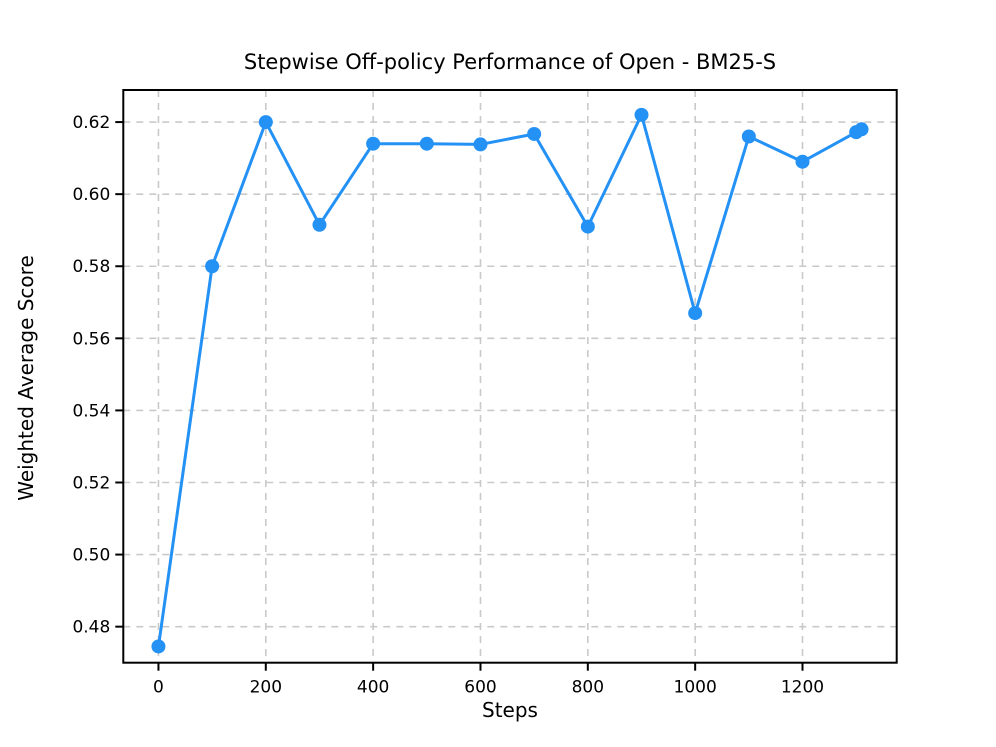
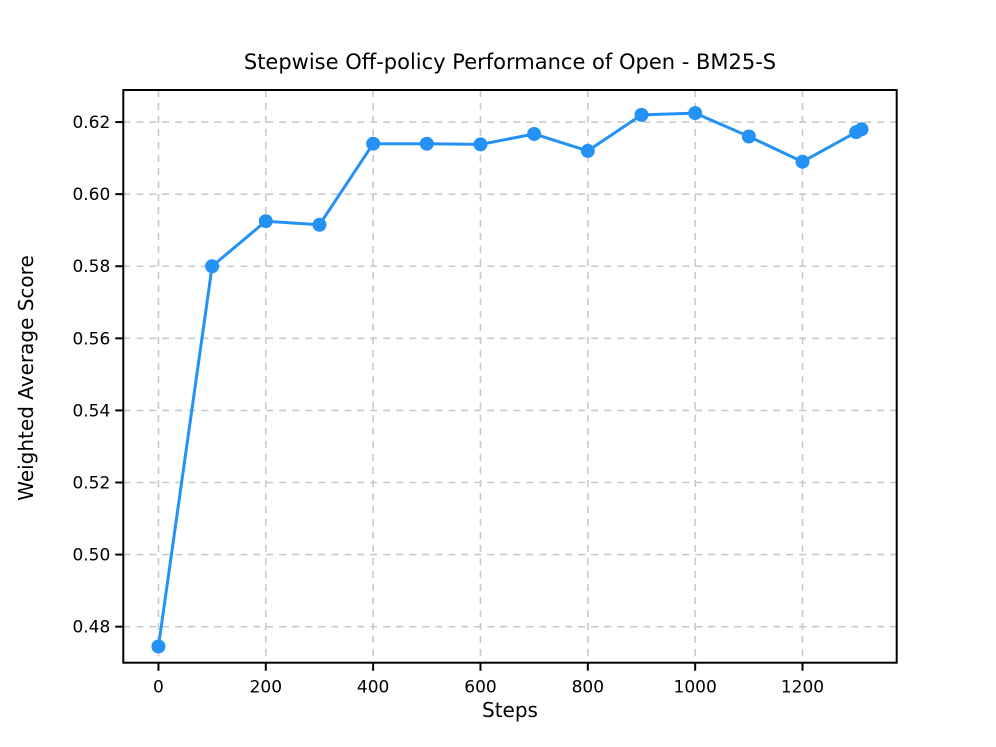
200: 0.620 -> 0.593
800: 0.591 -> 0.612
1000: 0.567 -> 0.623
